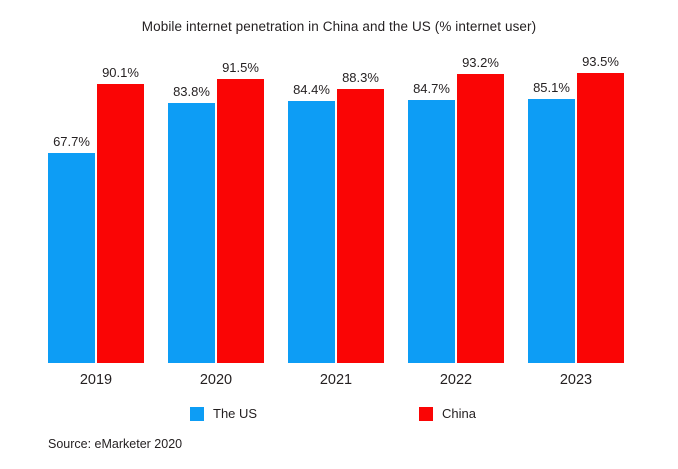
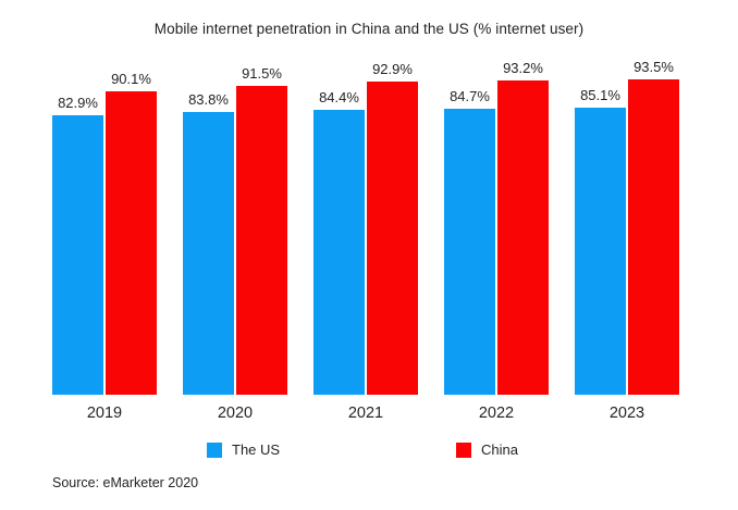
The US/2019: 67.7% -> 82.9%
China/2021: 88.3% -> 92.9%
